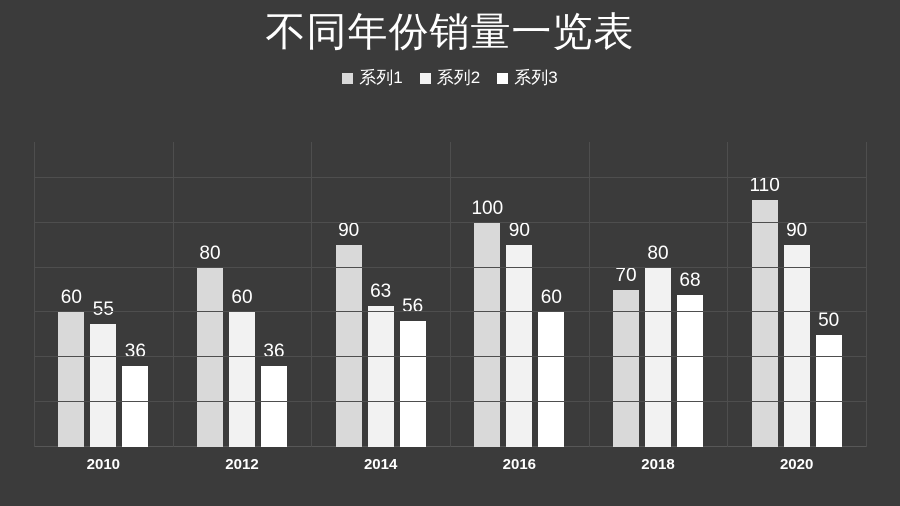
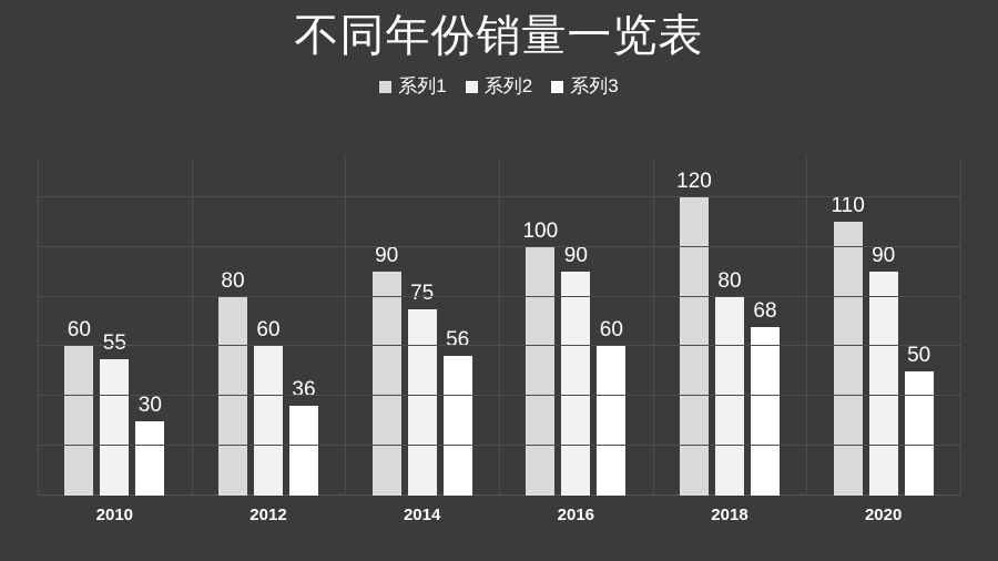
系列3/2010: 36 -> 30
系列2/2014: 63 -> 75
系列1/2018: 70 -> 120
